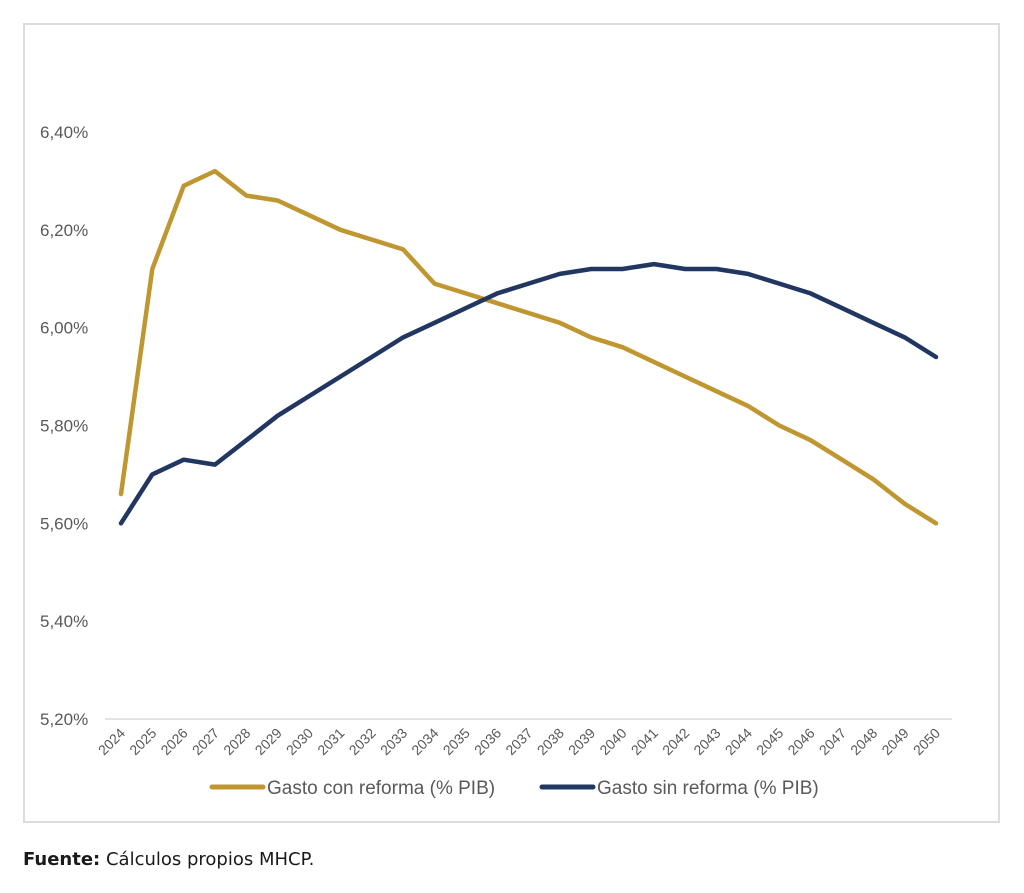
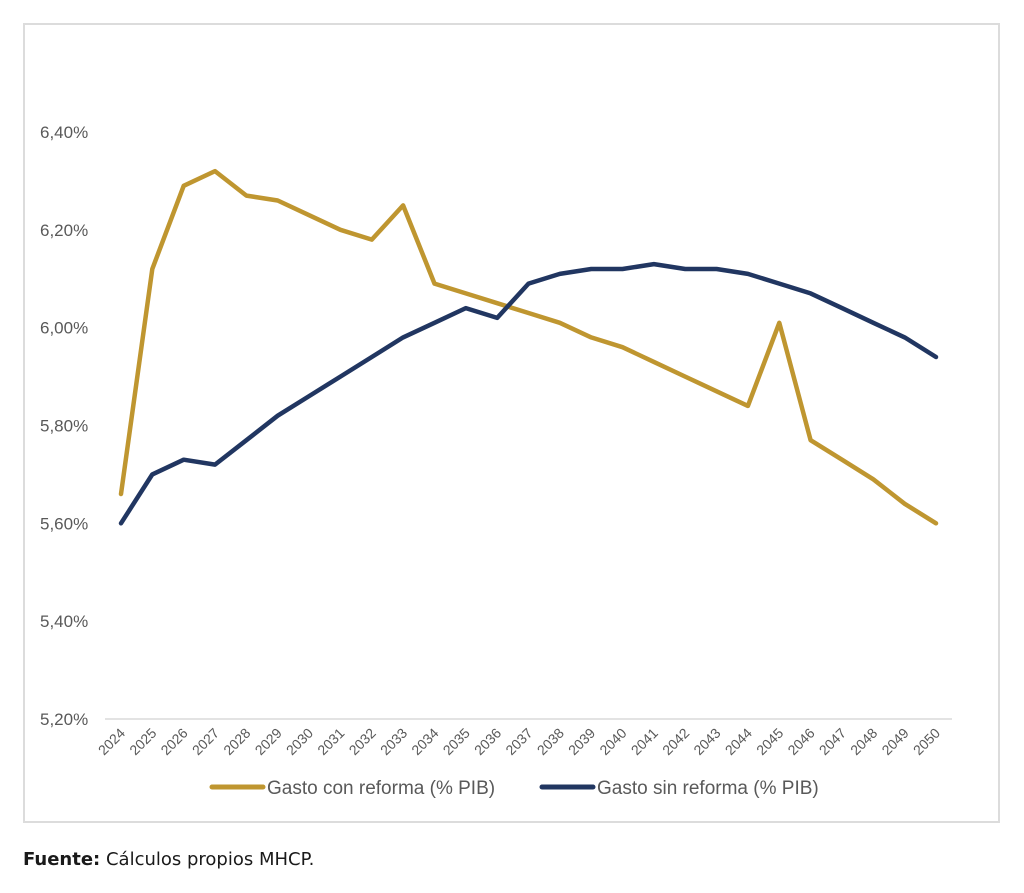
Gasto con reforma (% PIB)/2033: 6,16% -> 6,25%
Gasto sin reforma (% PIB)/2036: 6,07% -> 6,02%
Gasto con reforma (% PIB)/2045: 5,80% -> 6,01%
